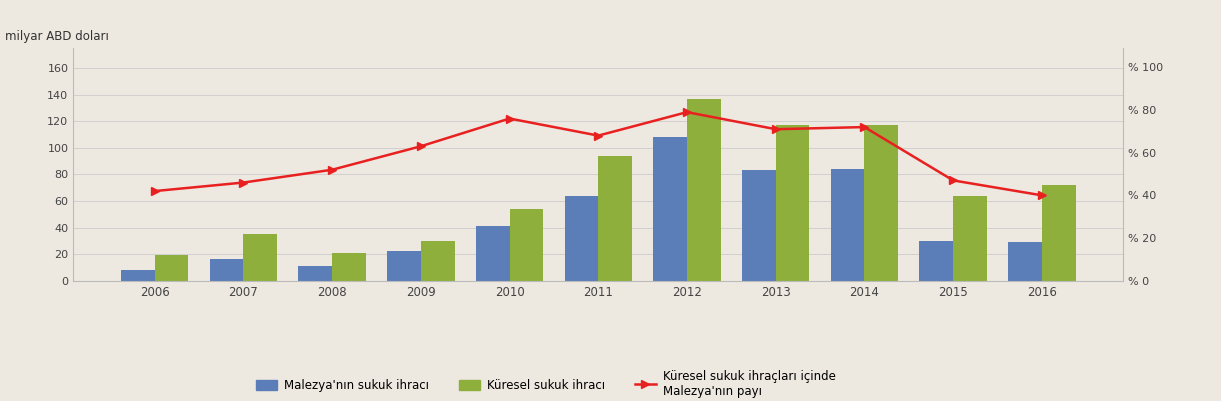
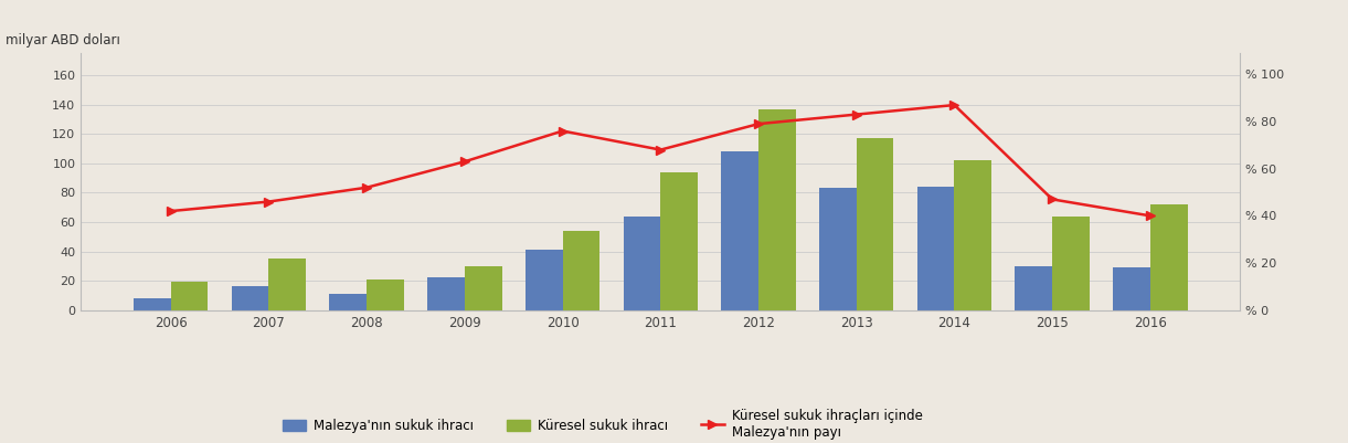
Küresel sukuk ihraçları içinde Malezya'nın payı/2013: % 71 -> % 83
Küresel sukuk ihraçları içinde Malezya'nın payı/2014: % 72 -> % 87
Küresel sukuk ihracı/2014: 117 -> 102
